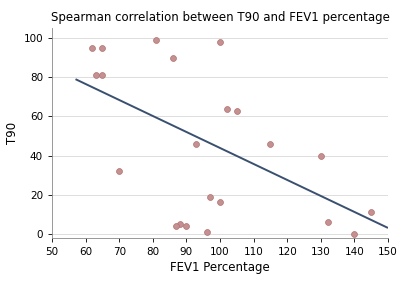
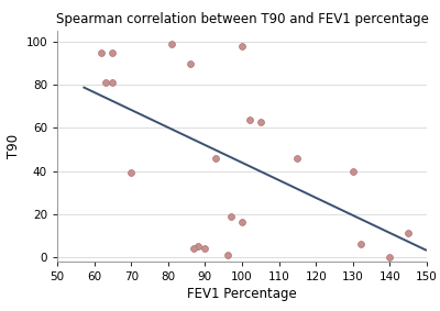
70: 32 -> 39
